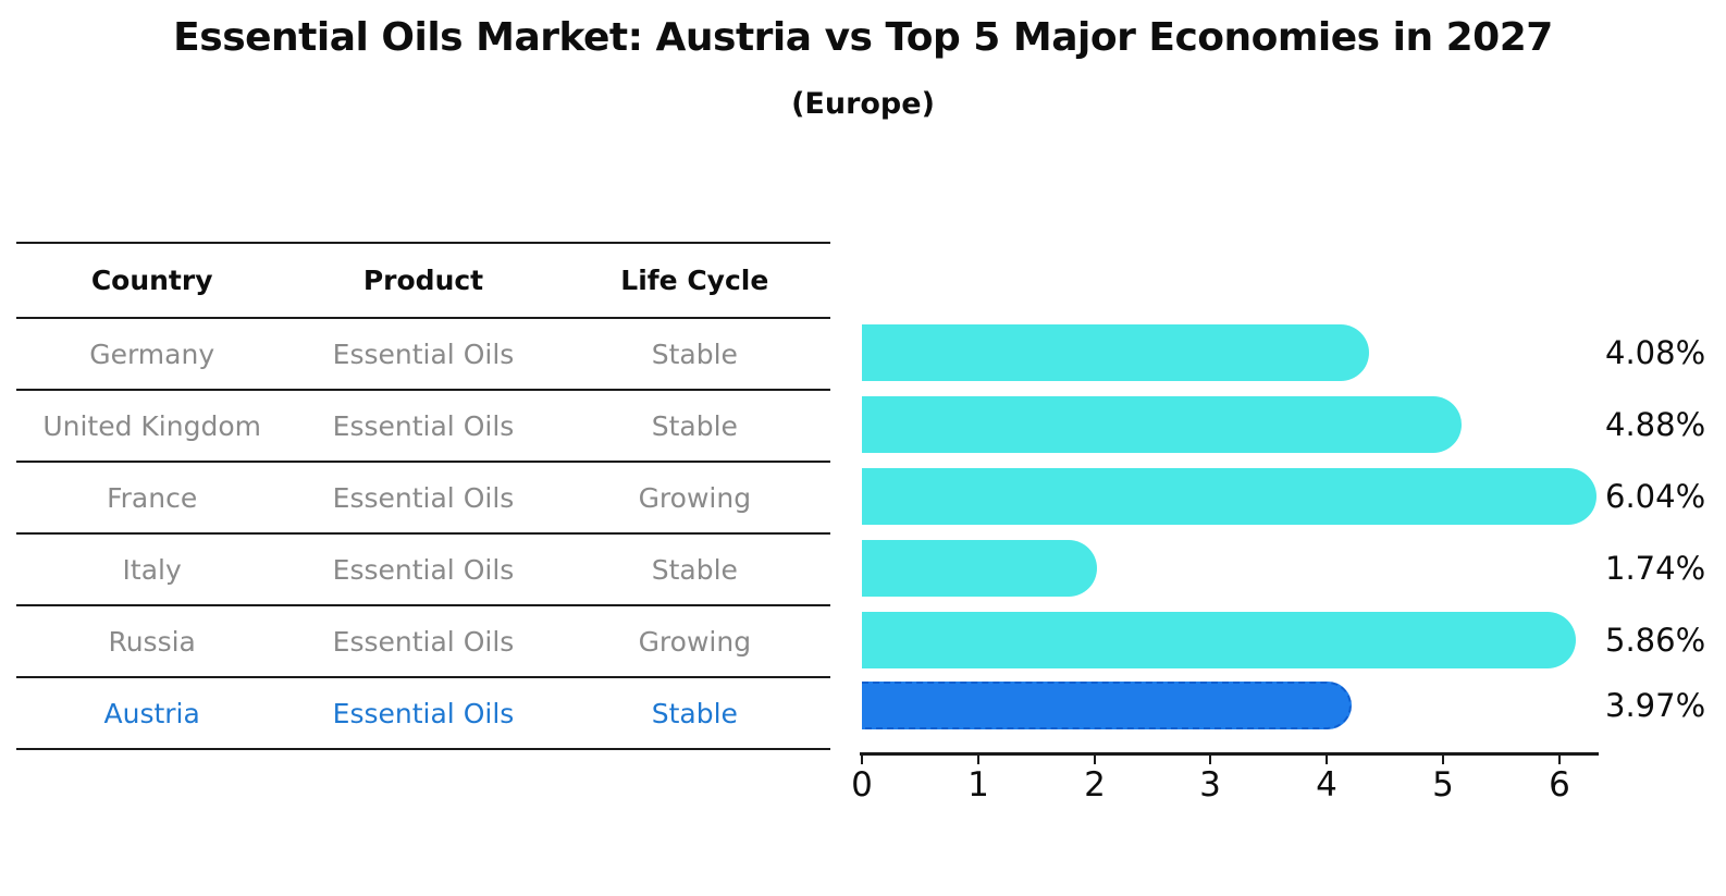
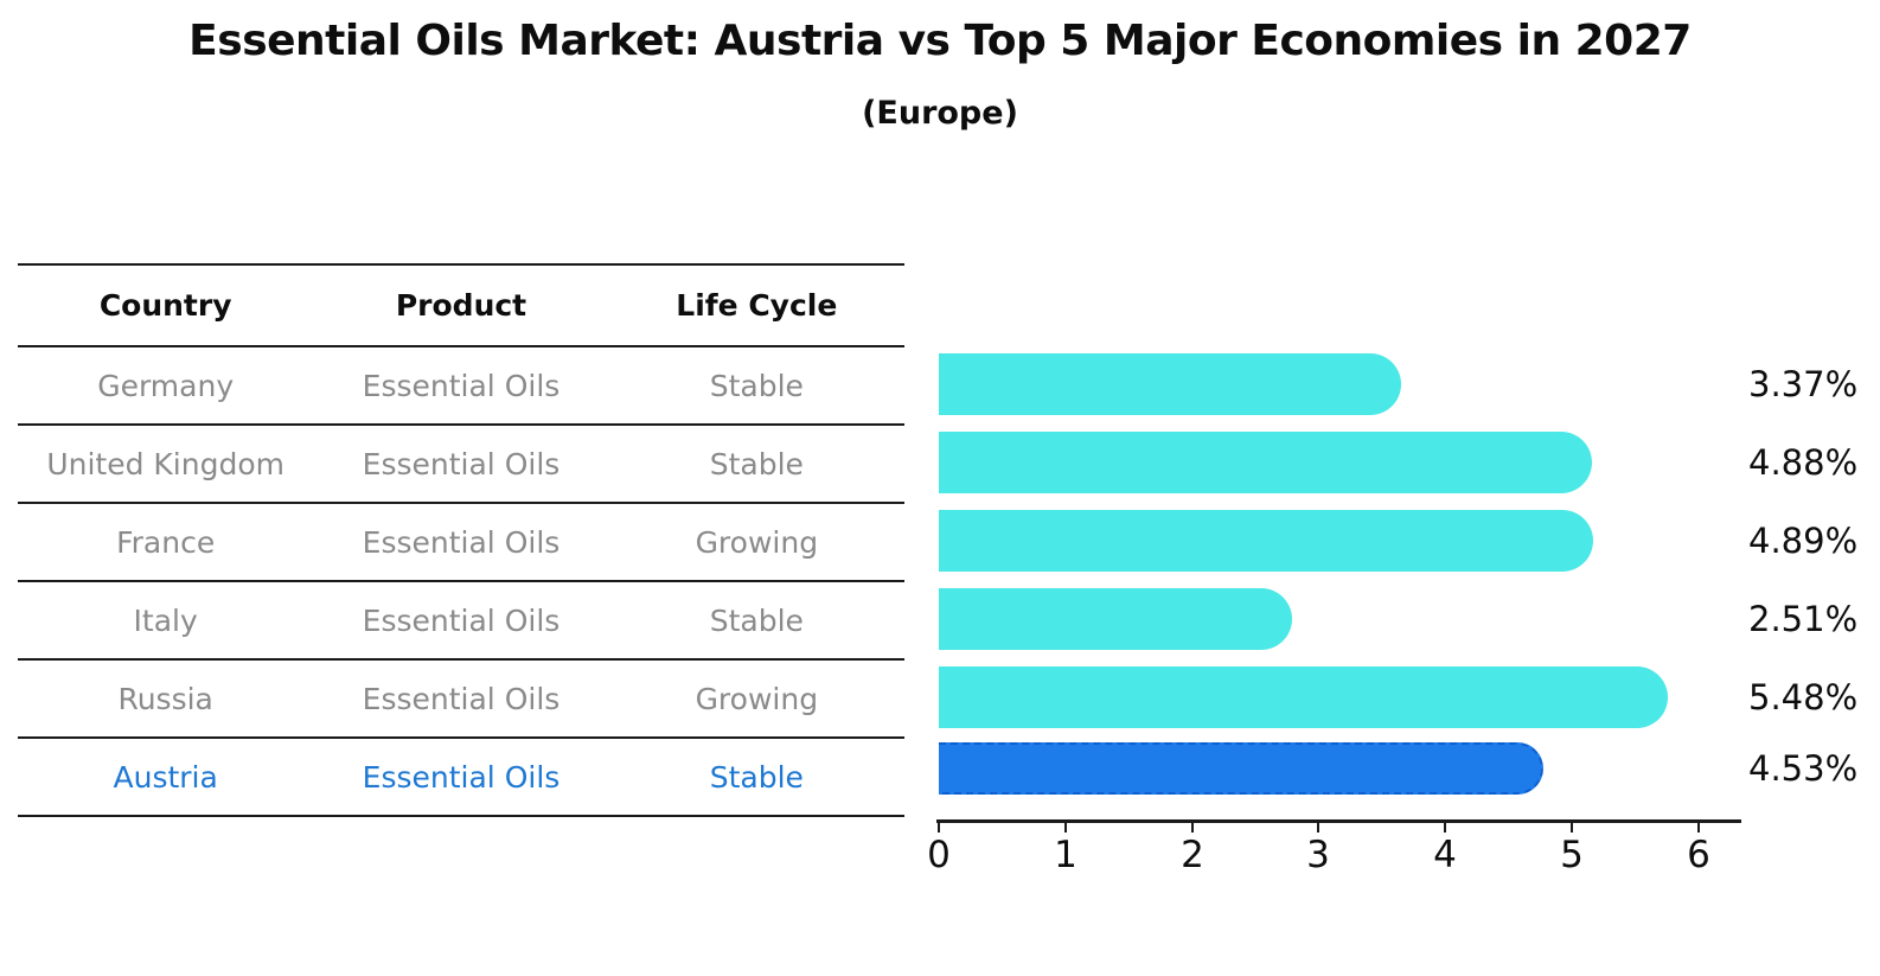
Germany: 4.08% -> 3.37%
France: 6.04% -> 4.89%
Italy: 1.74% -> 2.51%
Russia: 5.86% -> 5.48%
Austria: 3.97% -> 4.53%
